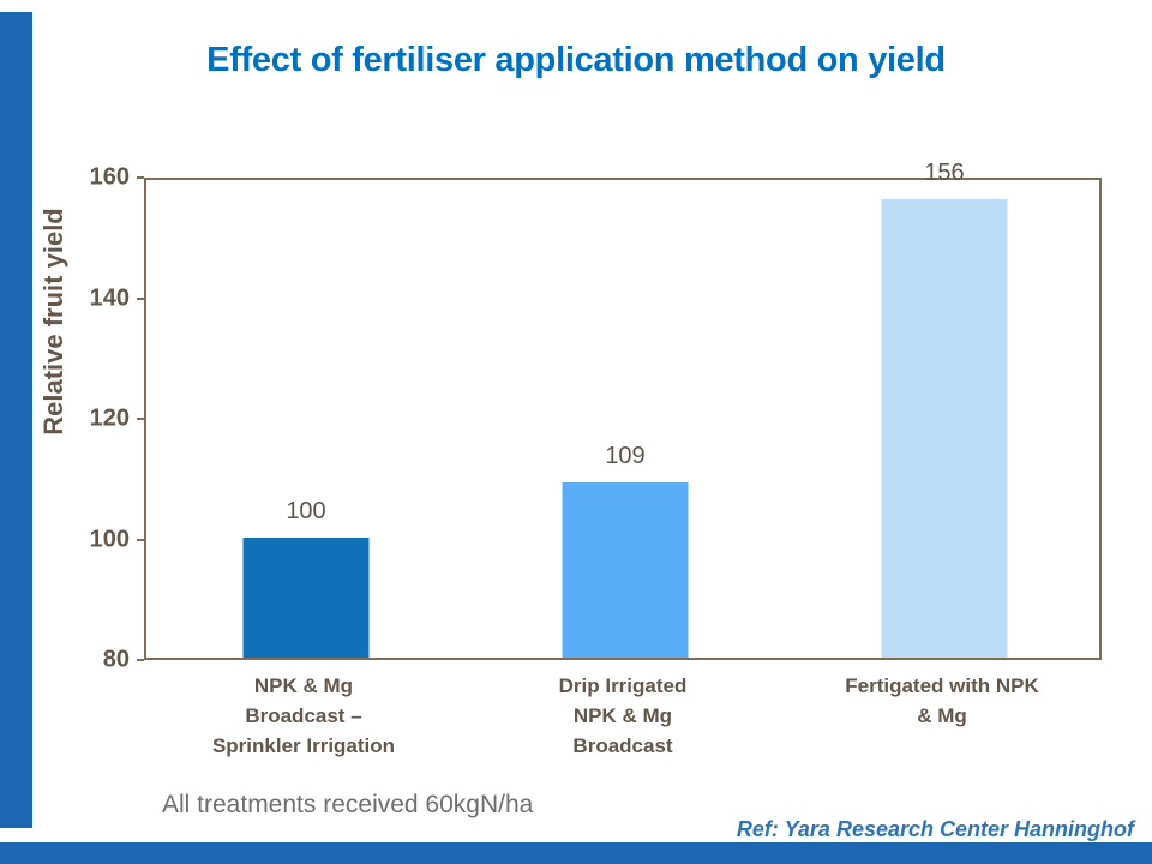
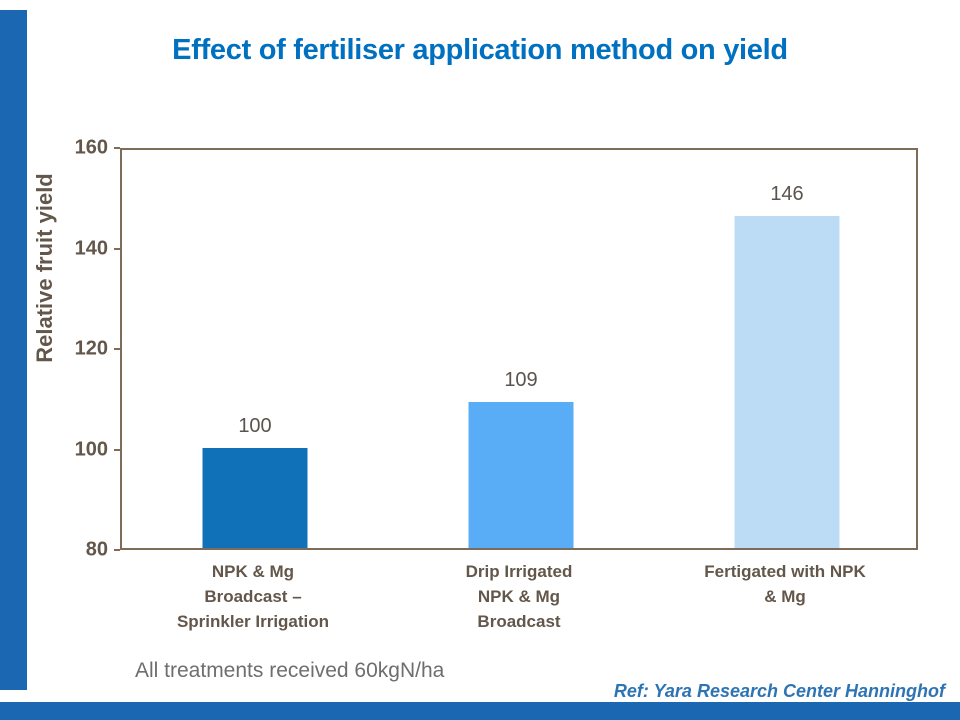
Fertigated with NPK & Mg: 156 -> 146
